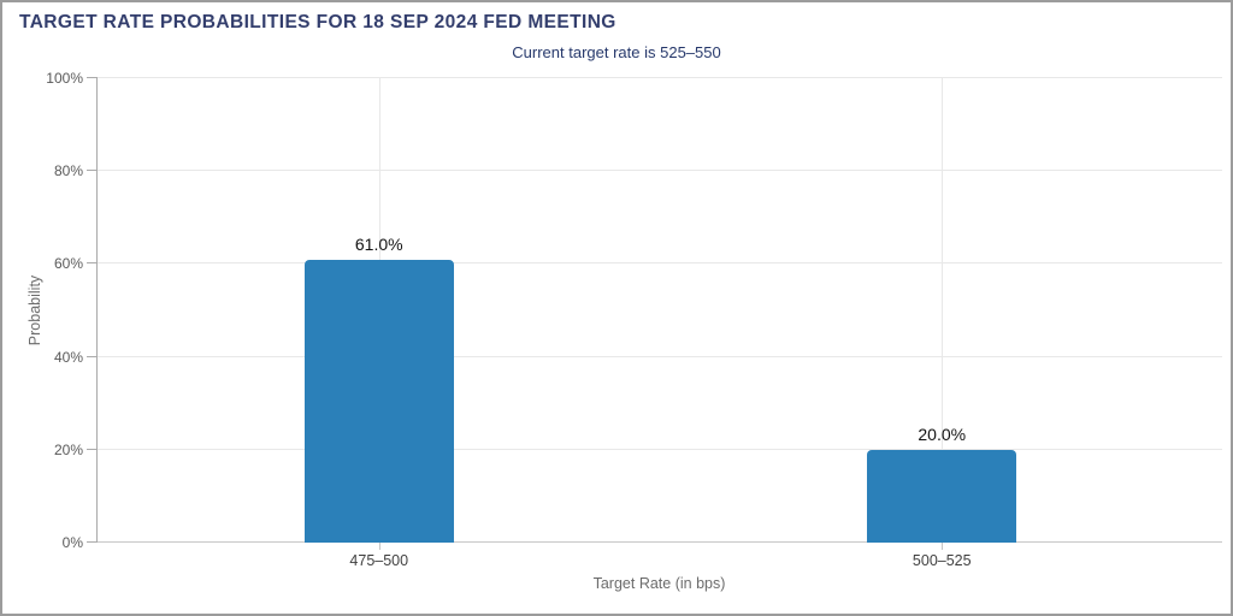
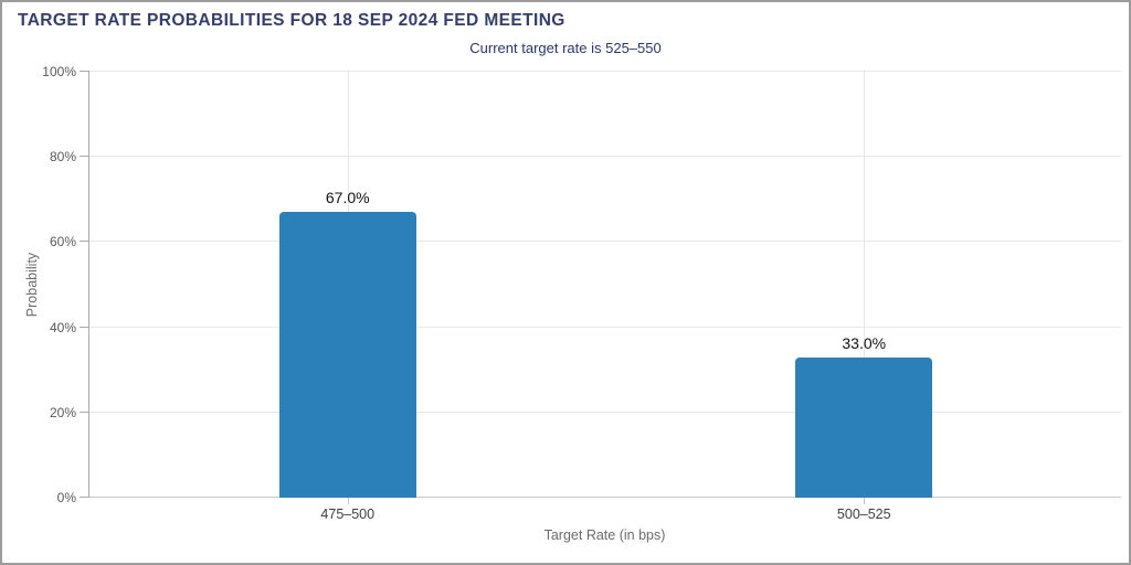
475–500: 61.0% -> 67.0%
500–525: 20.0% -> 33.0%
